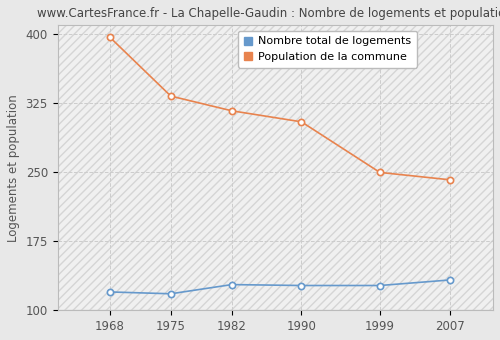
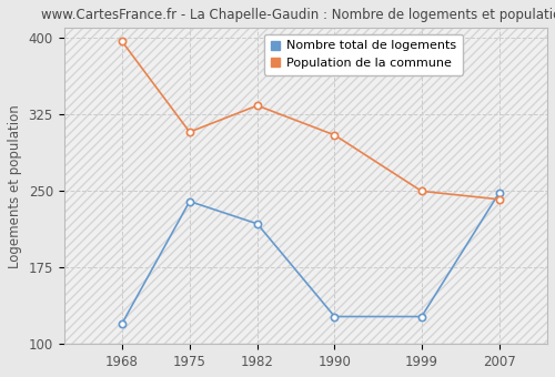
Nombre total de logements/1975: 118 -> 240
Population de la commune/1975: 333 -> 308
Nombre total de logements/1982: 128 -> 218
Population de la commune/1982: 317 -> 334
Nombre total de logements/2007: 133 -> 248
